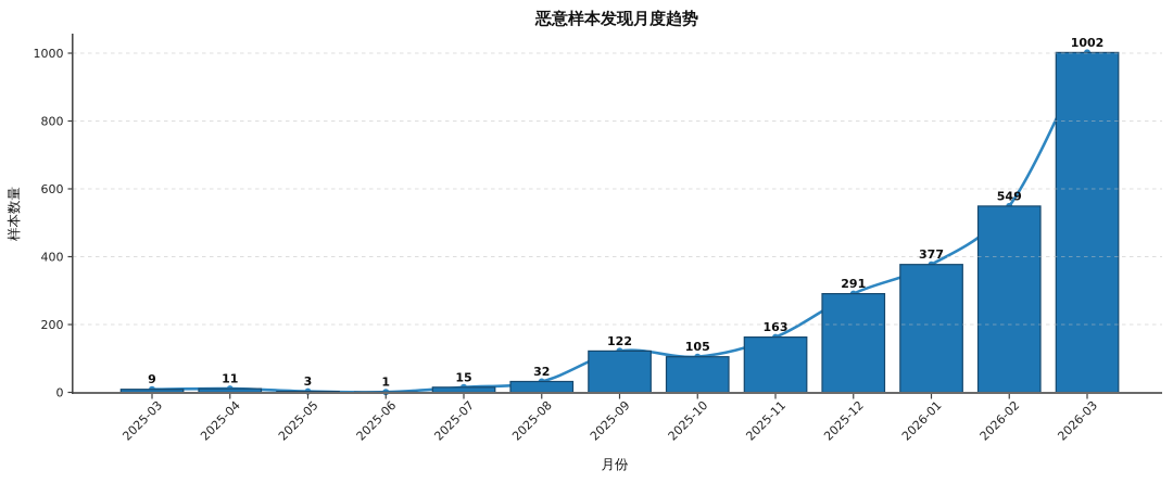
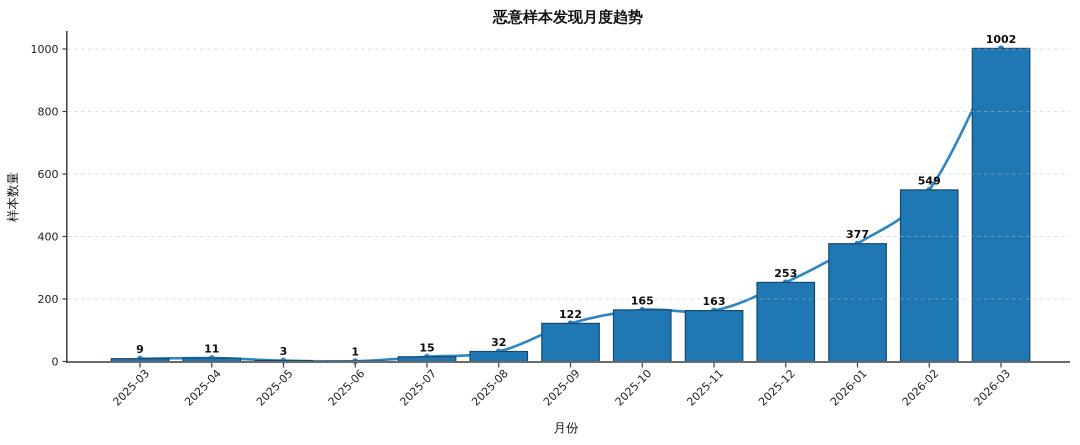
2025-10: 105 -> 165
2025-12: 291 -> 253
